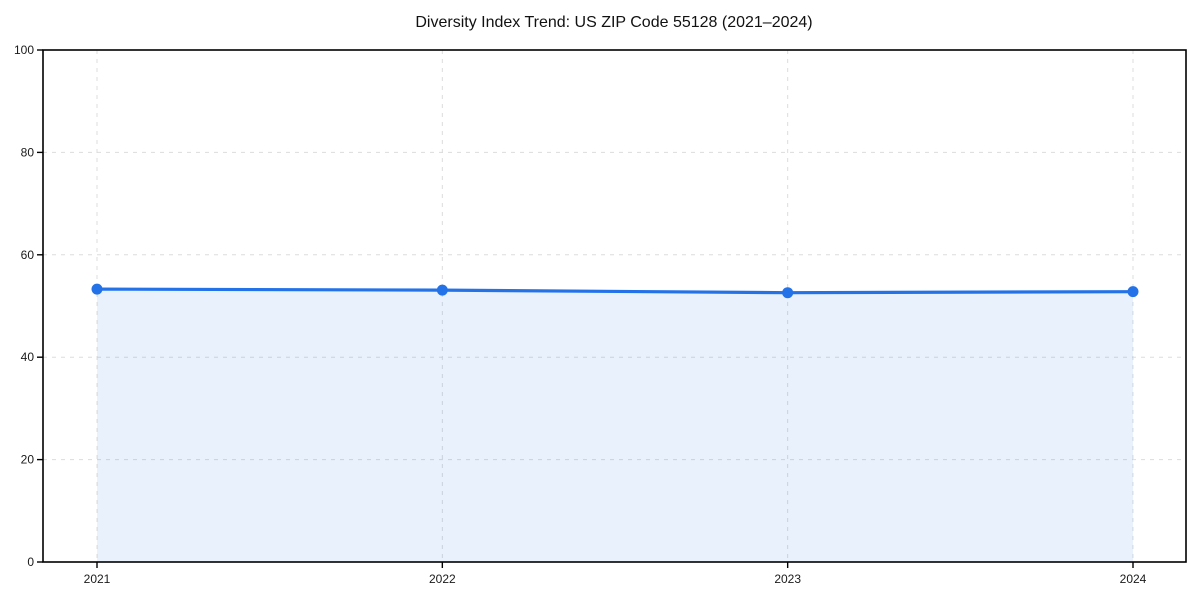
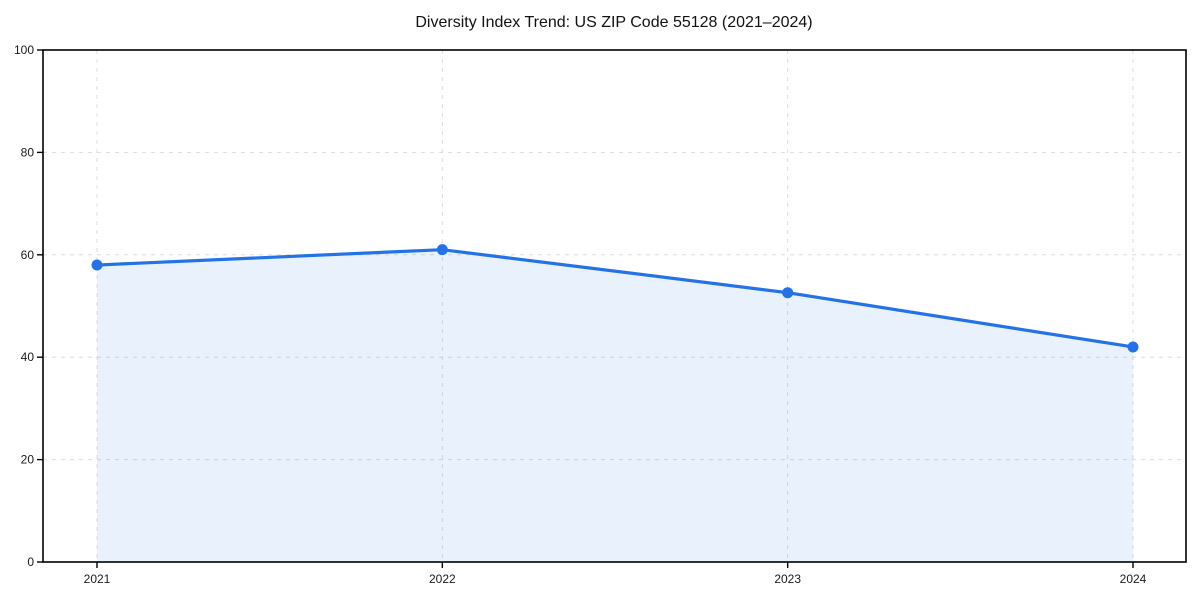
2021: 53 -> 58
2022: 53 -> 61
2024: 53 -> 42
